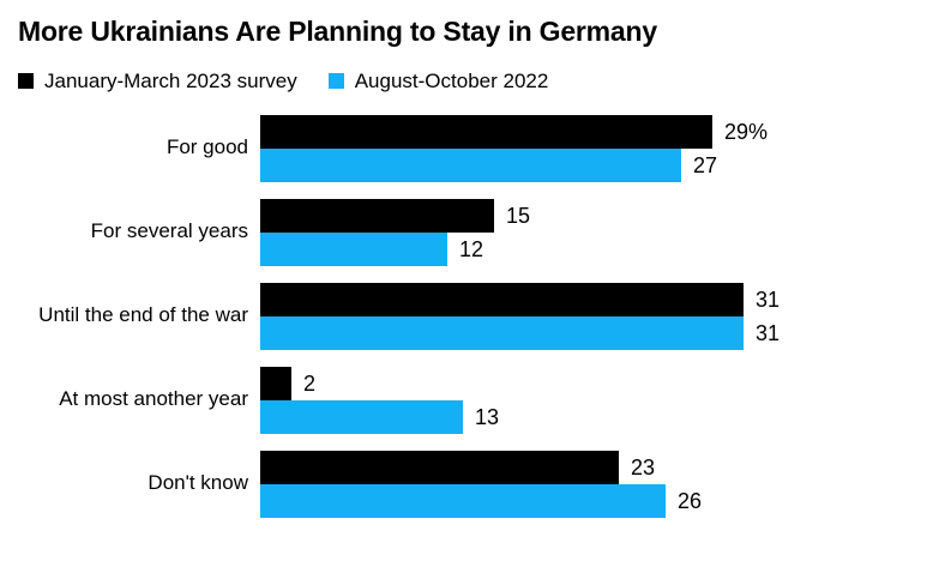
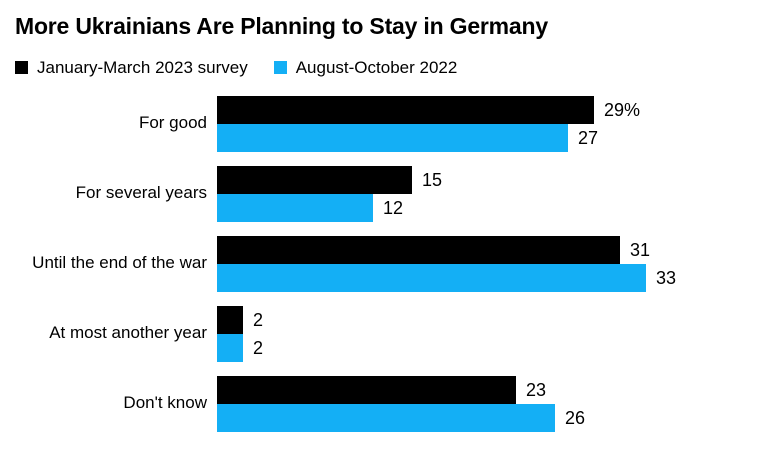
August-October 2022/Until the end of the war: 31 -> 33
August-October 2022/At most another year: 13 -> 2
